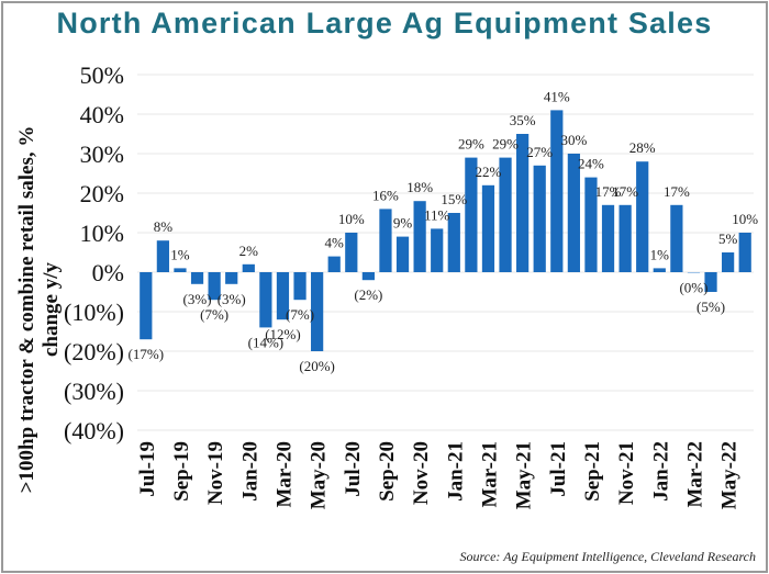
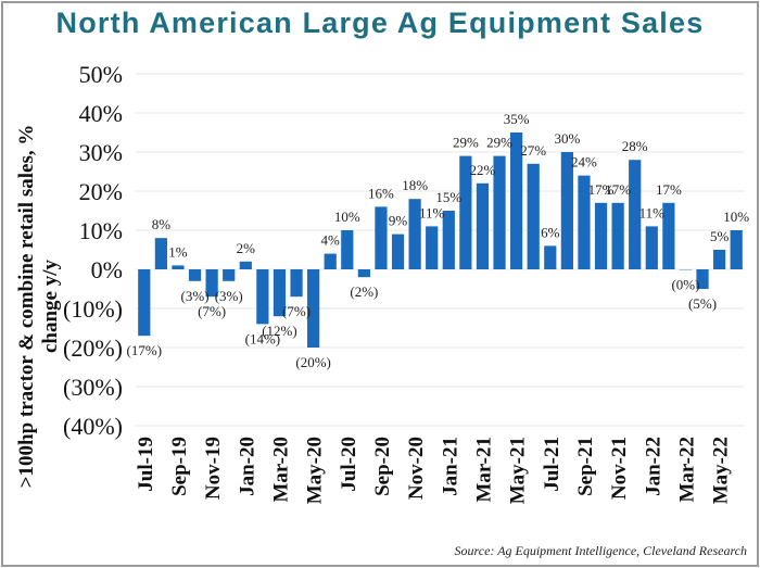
Jul-21: 41% -> 6%
Jan-22: 1% -> 11%
